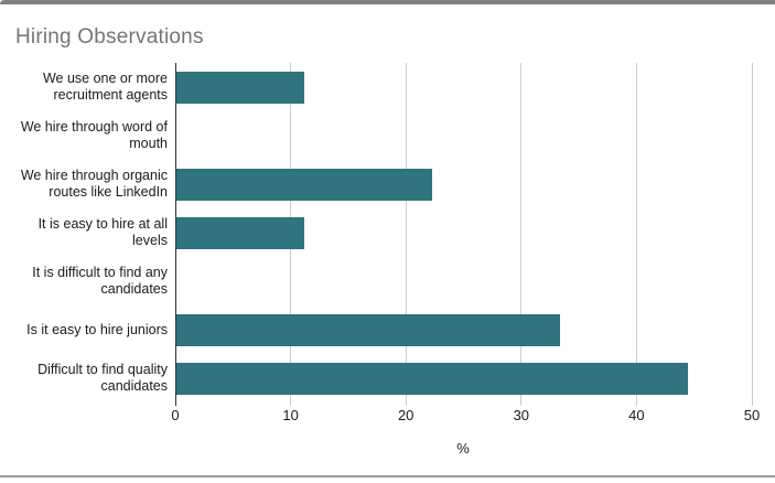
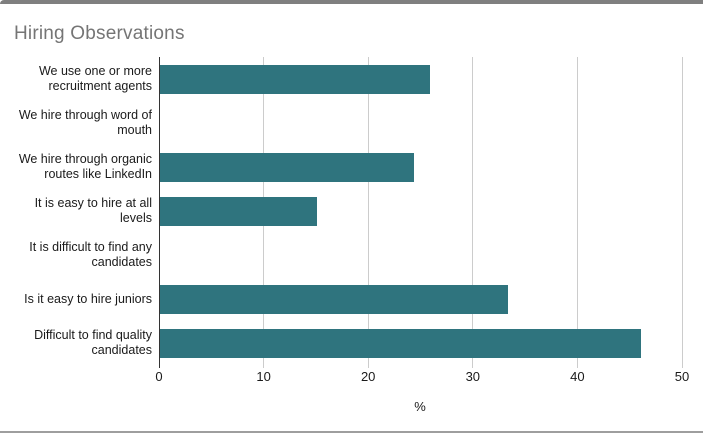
We use one or more recruitment agents: 11.1 -> 25.8
We hire through organic routes like LinkedIn: 22.2 -> 24.3
It is easy to hire at all levels: 11.1 -> 15.0
Difficult to find quality candidates: 44.4 -> 46.0
